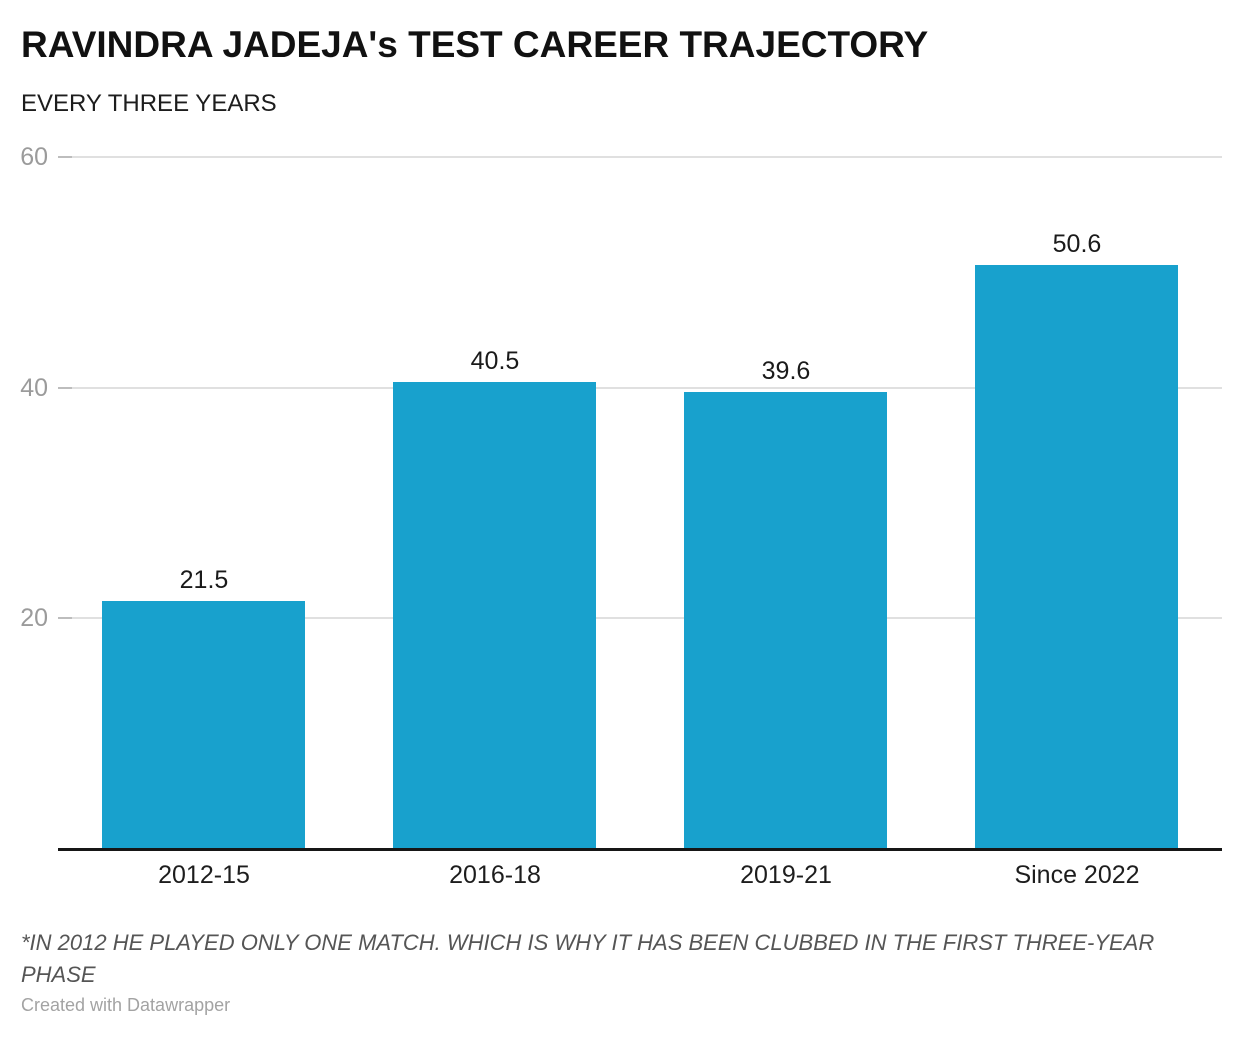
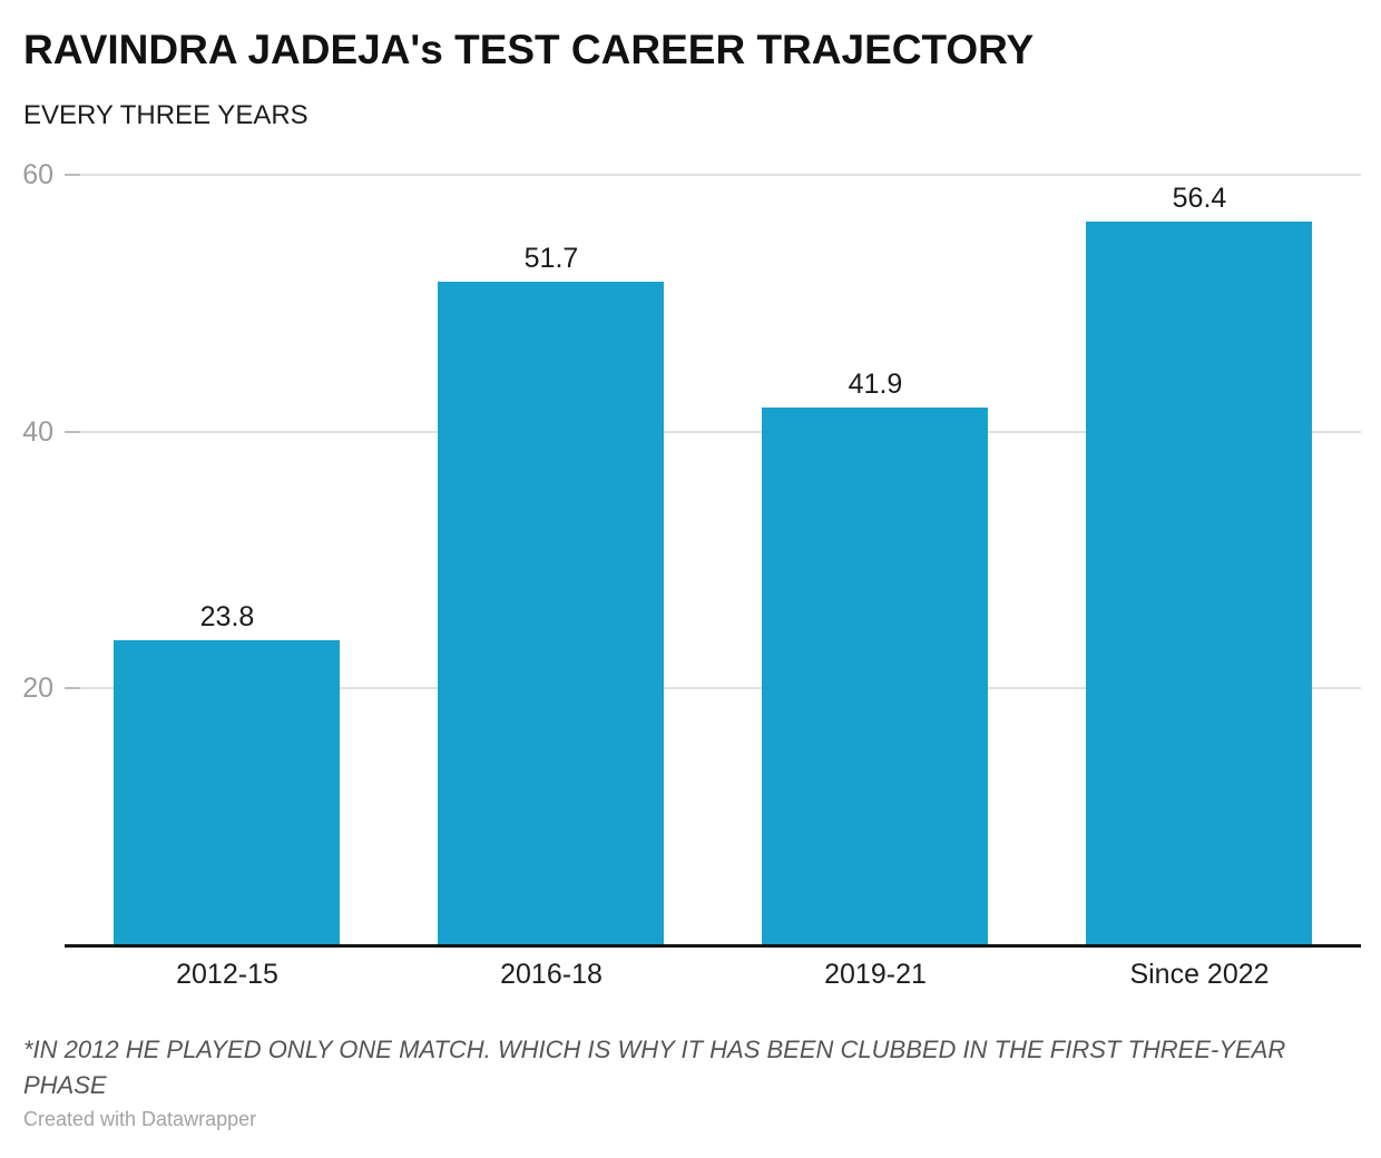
2012-15: 21.5 -> 23.8
2016-18: 40.5 -> 51.7
2019-21: 39.6 -> 41.9
Since 2022: 50.6 -> 56.4
